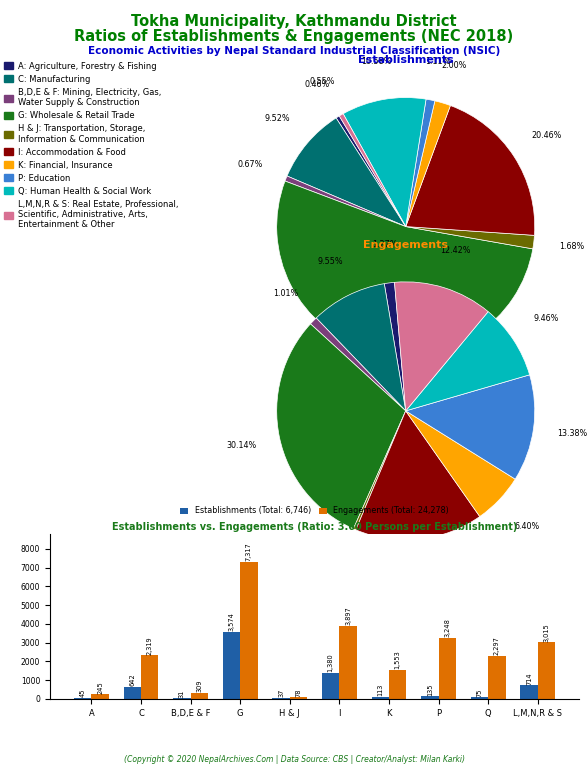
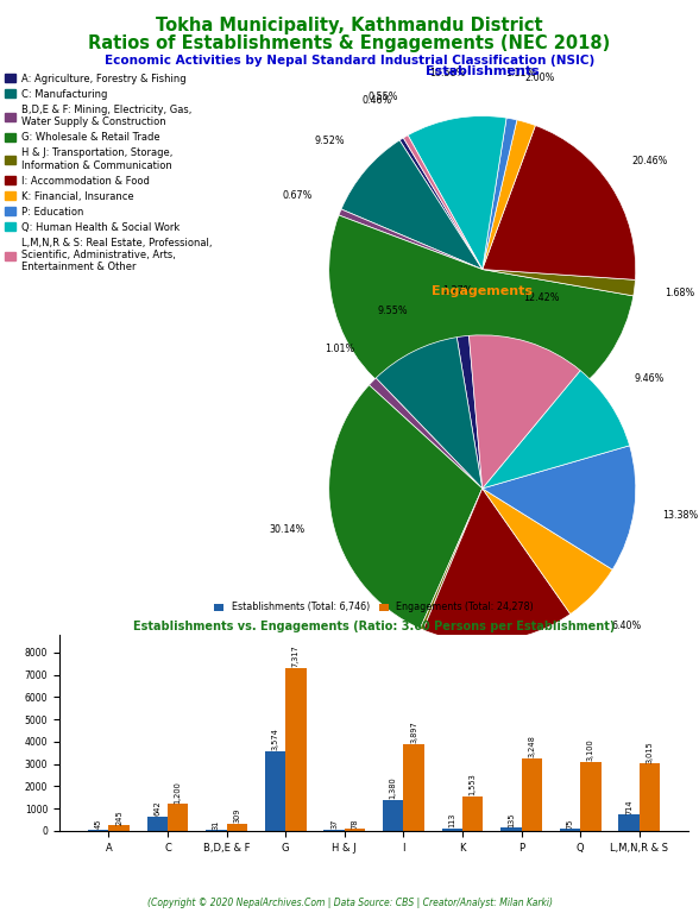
Engagements (Total: 24,278)/C: 2300 -> 1200
Engagements (Total: 24,278)/Q: 2300 -> 3100
